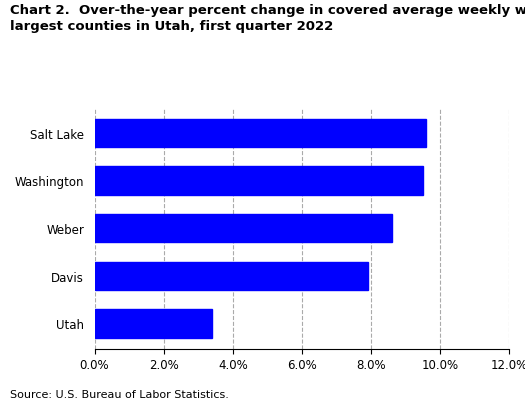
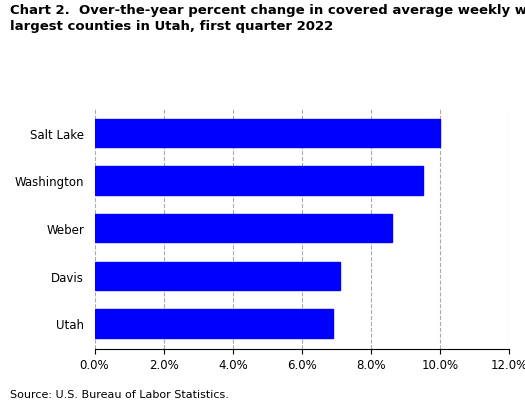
Salt Lake: 9.6% -> 10.0%
Davis: 7.9% -> 7.1%
Utah: 3.4% -> 6.9%
